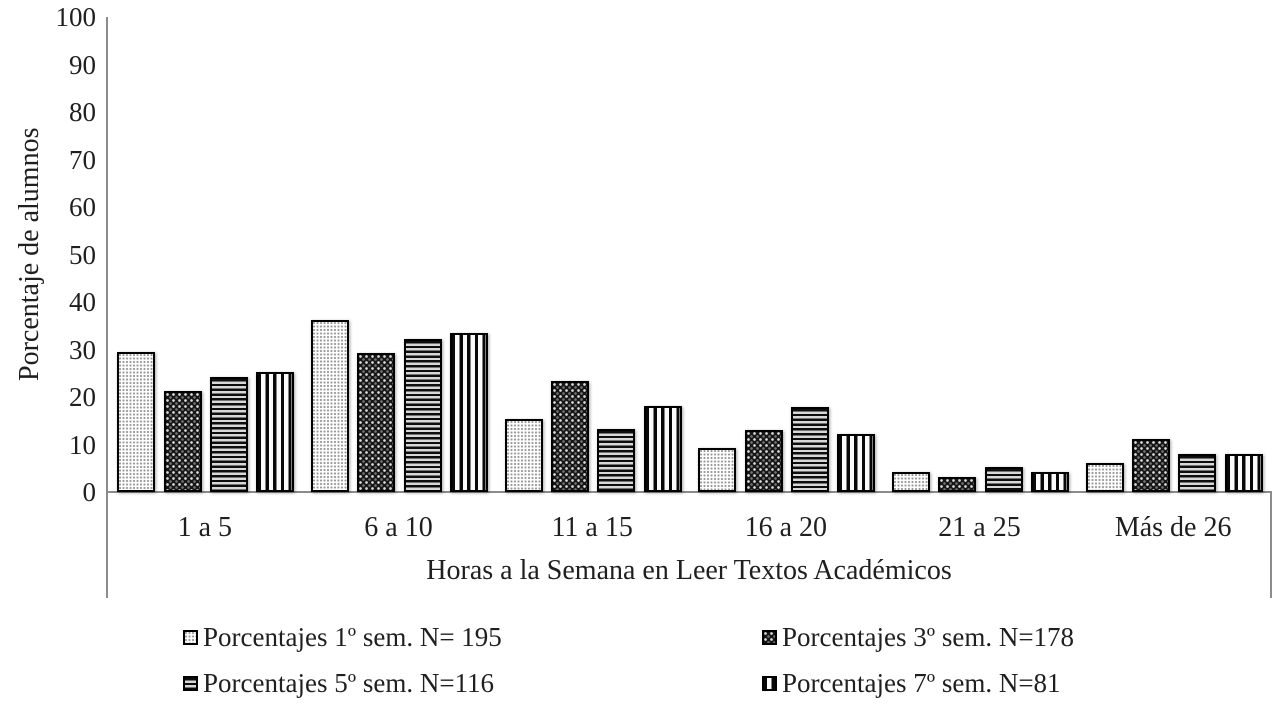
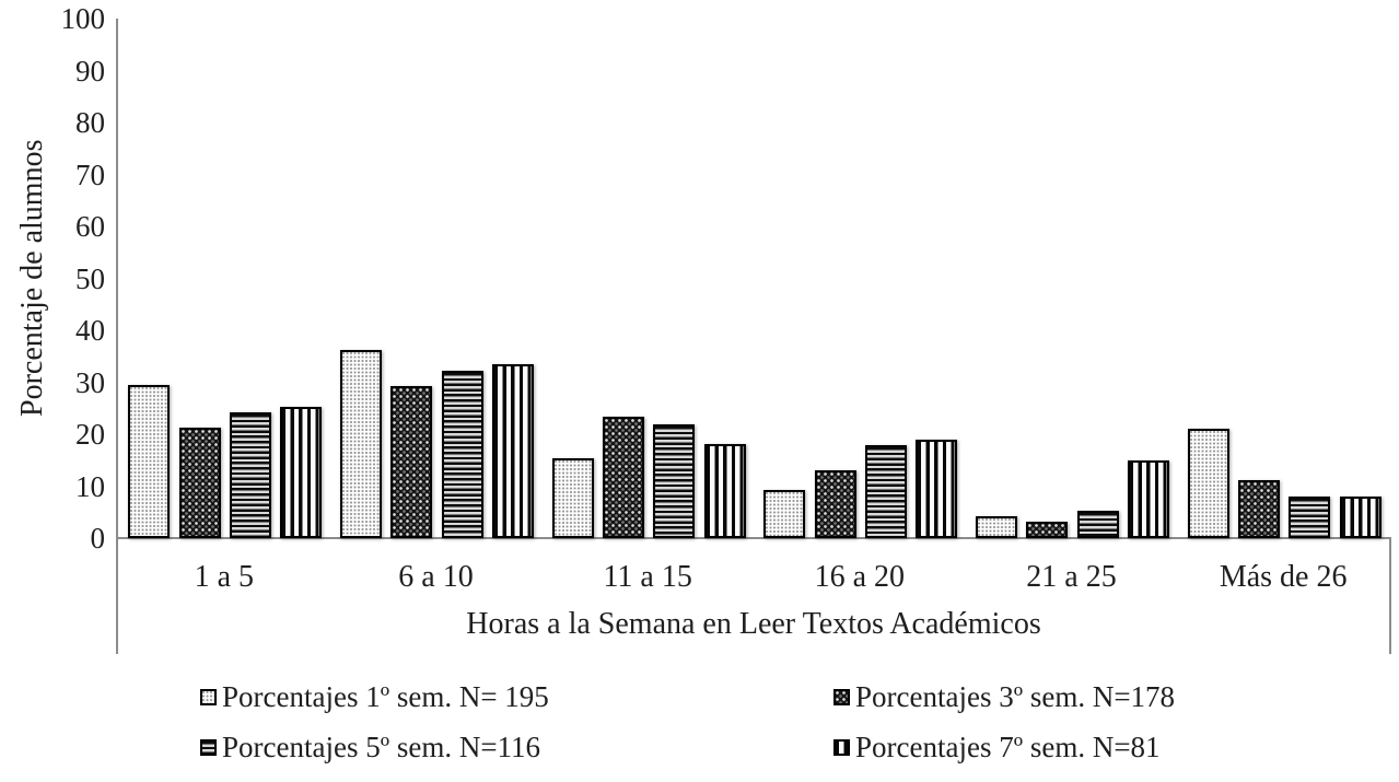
Porcentajes 5º sem. N=116/11 a 15: 13 -> 22
Porcentajes 7º sem. N=81/16 a 20: 12 -> 19
Porcentajes 7º sem. N=81/21 a 25: 4 -> 15
Porcentajes 1º sem. N= 195/Más de 26: 6 -> 21
